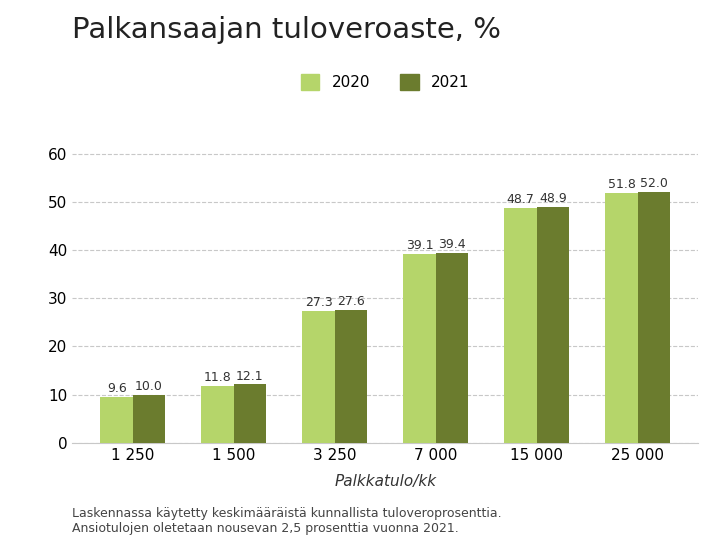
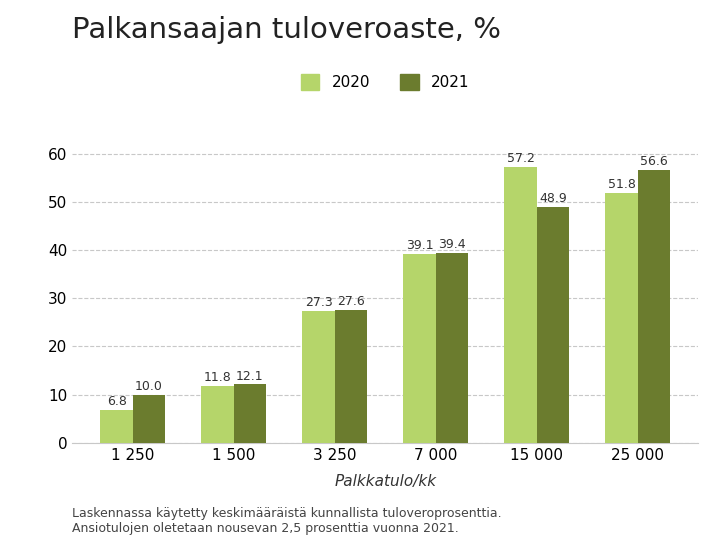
2020/1 250: 9.6 -> 6.8
2020/15 000: 48.7 -> 57.2
2021/25 000: 52.0 -> 56.6
